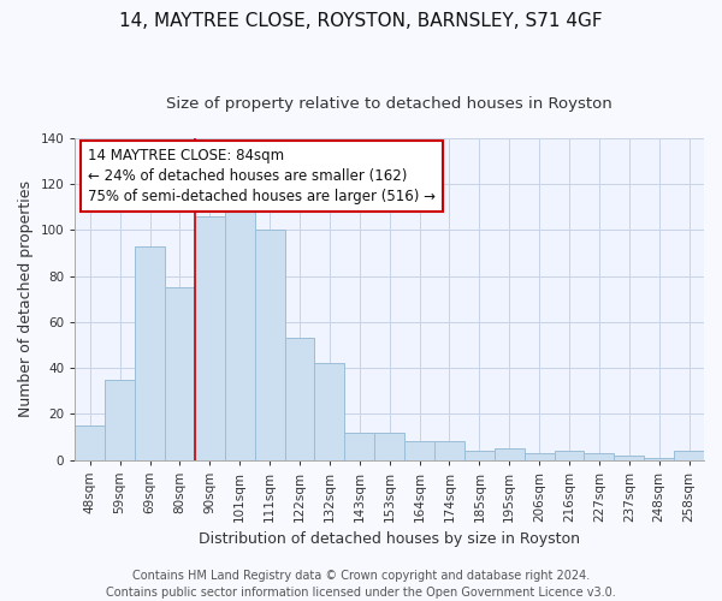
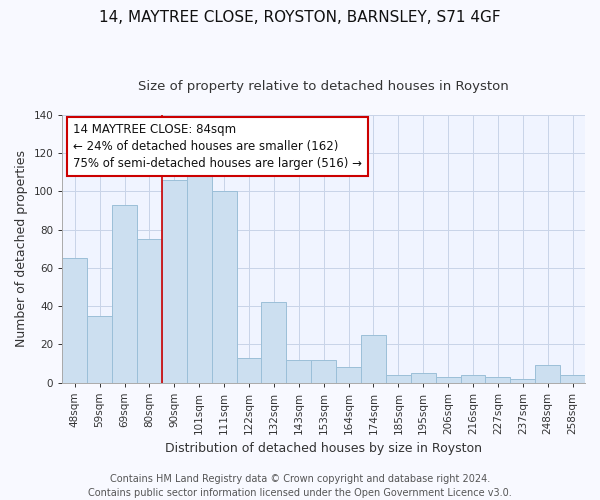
48sqm: 15 -> 65
122sqm: 53 -> 13
174sqm: 8 -> 25
248sqm: 1 -> 9
